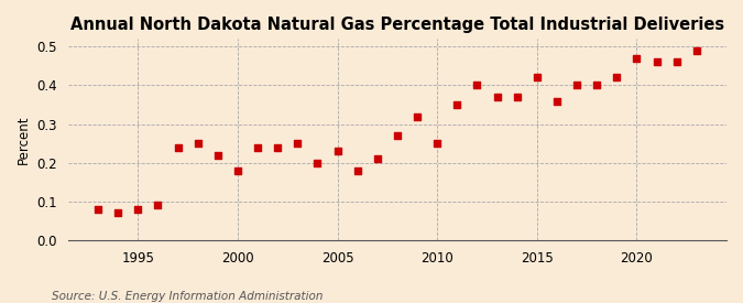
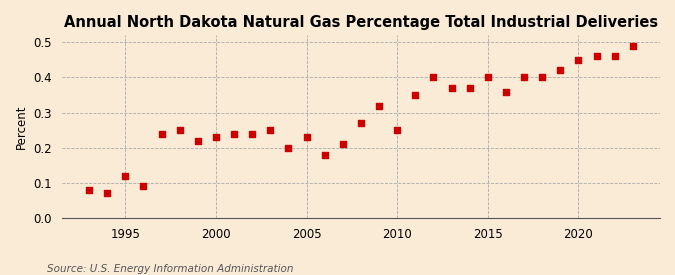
1995: 0.08 -> 0.12
2000: 0.18 -> 0.23
2015: 0.42 -> 0.40
2020: 0.47 -> 0.45
